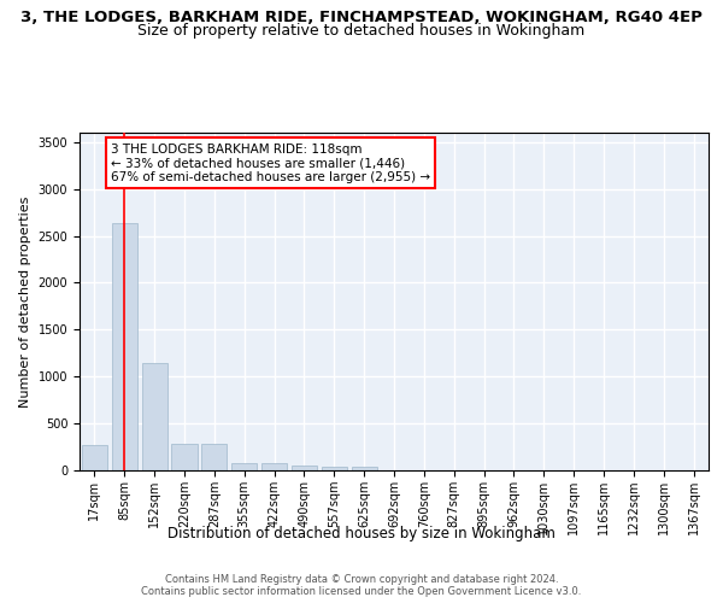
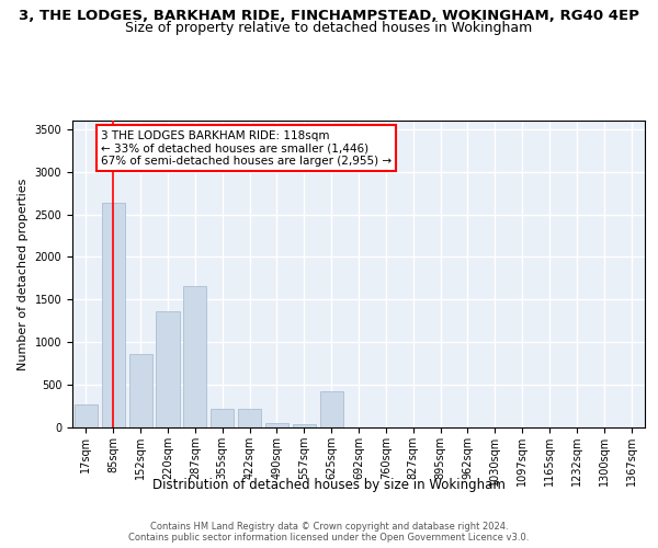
152sqm: 1140 -> 860
220sqm: 280 -> 1360
287sqm: 280 -> 1660
355sqm: 80 -> 220
422sqm: 80 -> 220
625sqm: 40 -> 420
